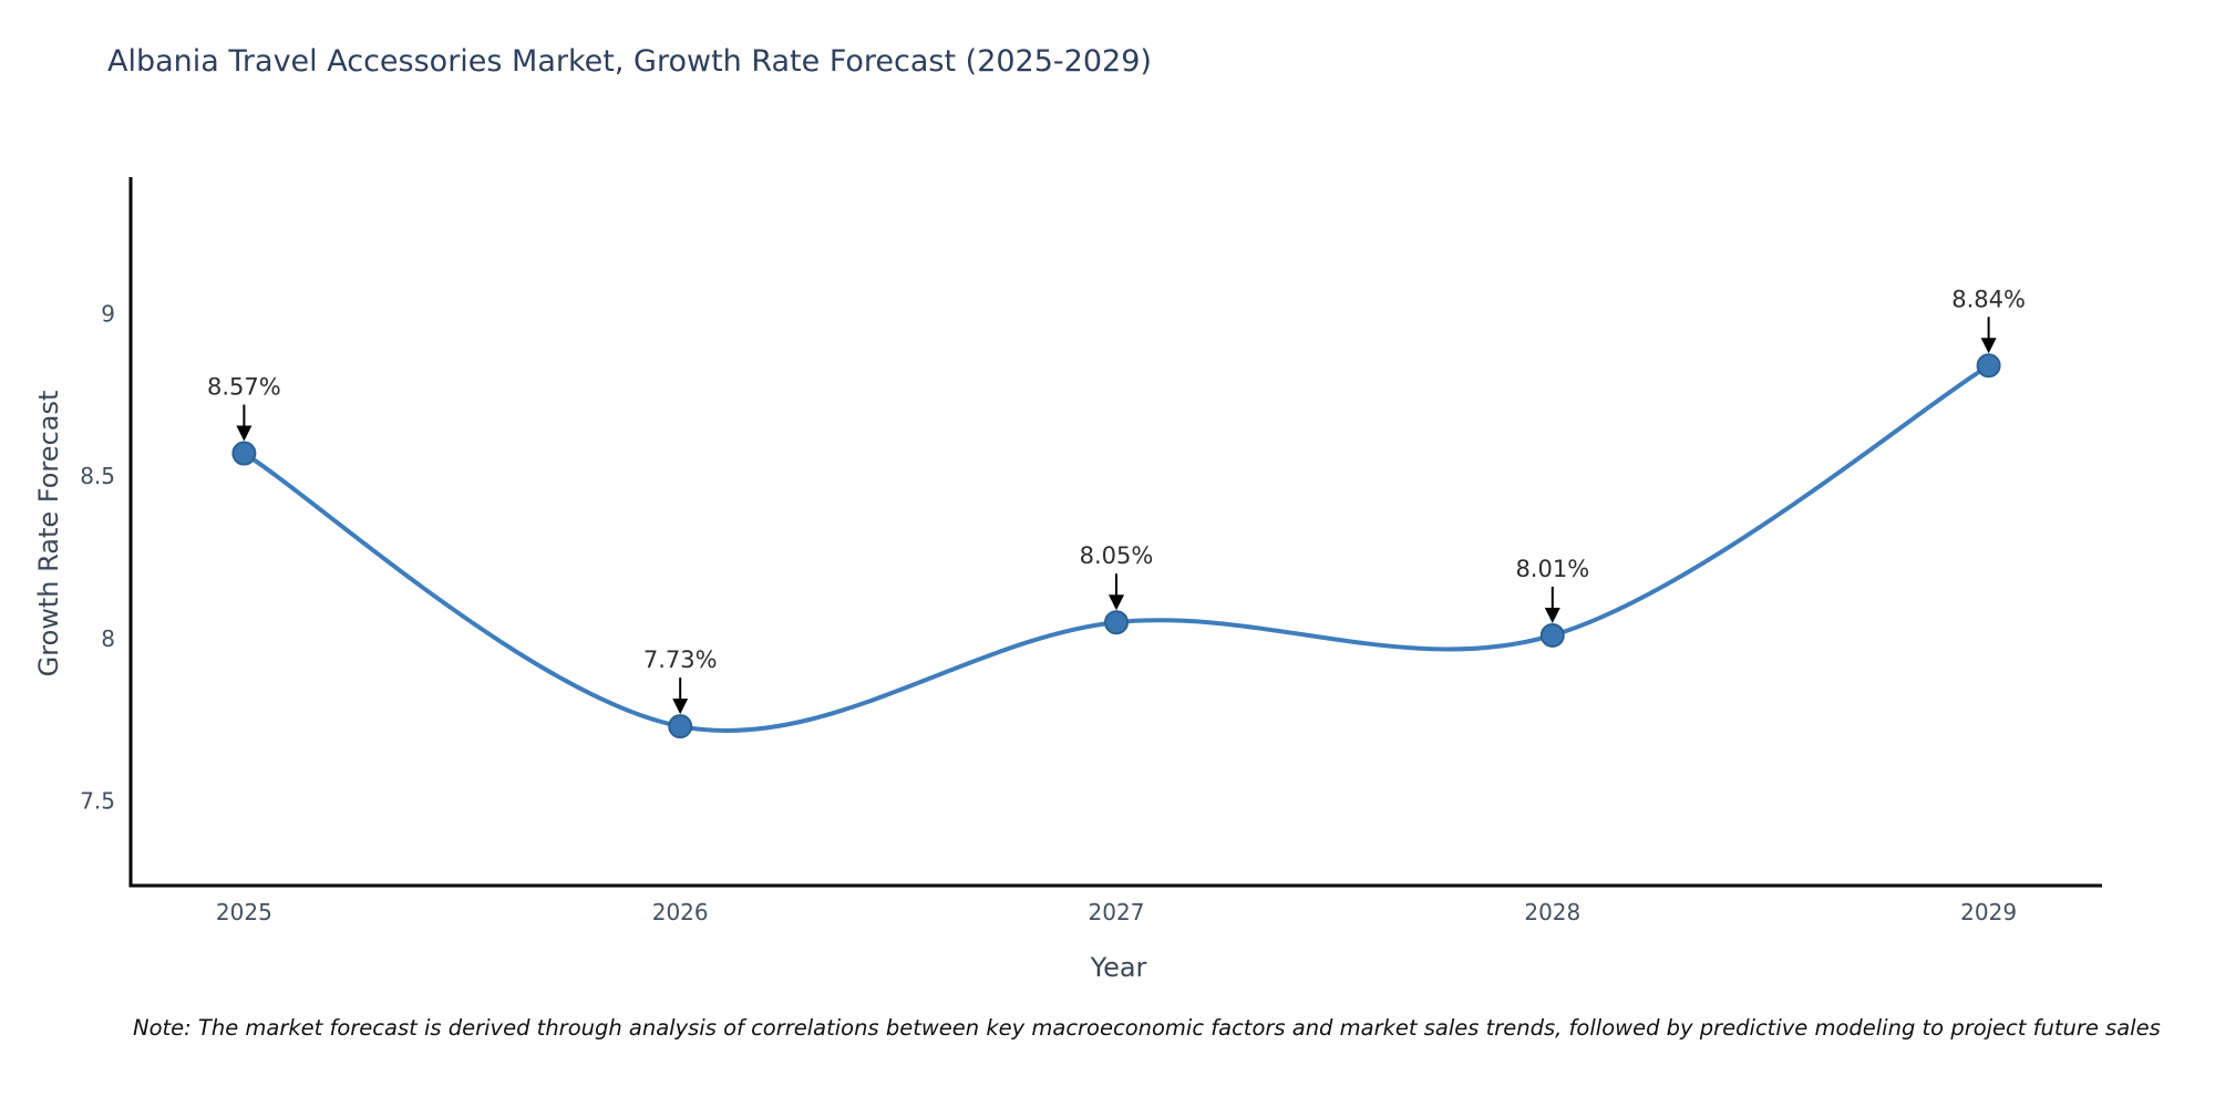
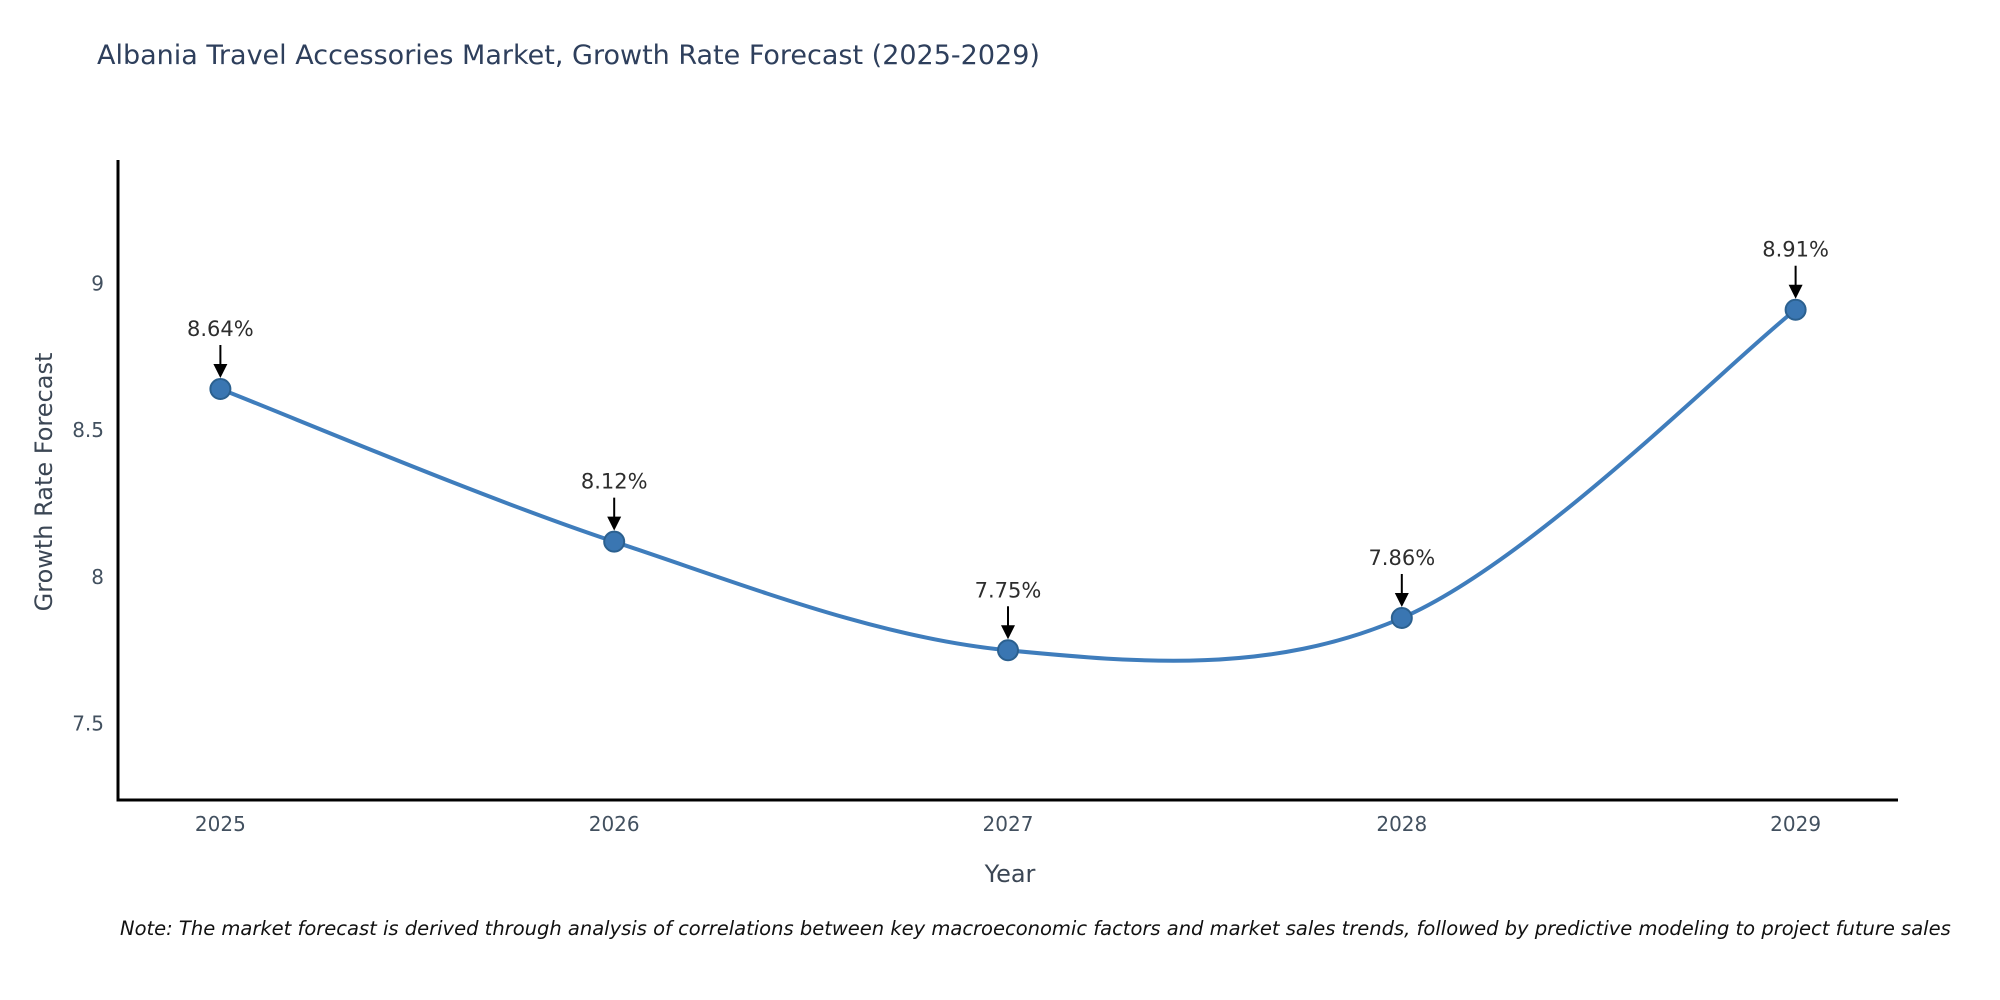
2025: 8.57% -> 8.64%
2026: 7.73% -> 8.12%
2027: 8.05% -> 7.75%
2028: 8.01% -> 7.86%
2029: 8.84% -> 8.91%
